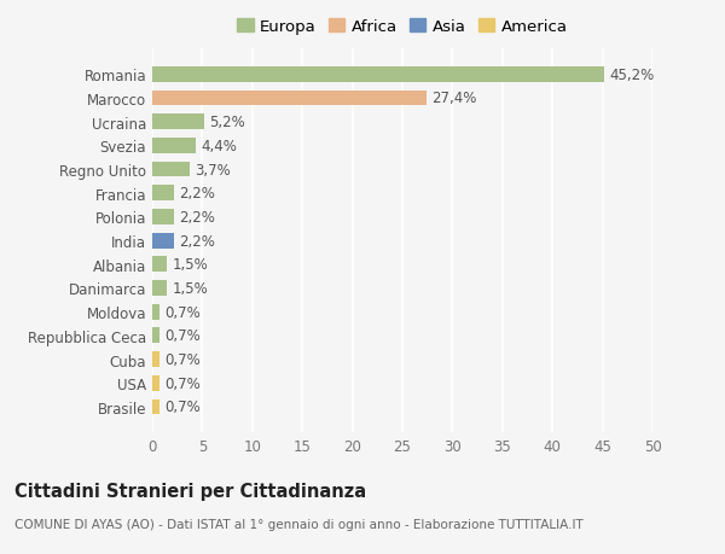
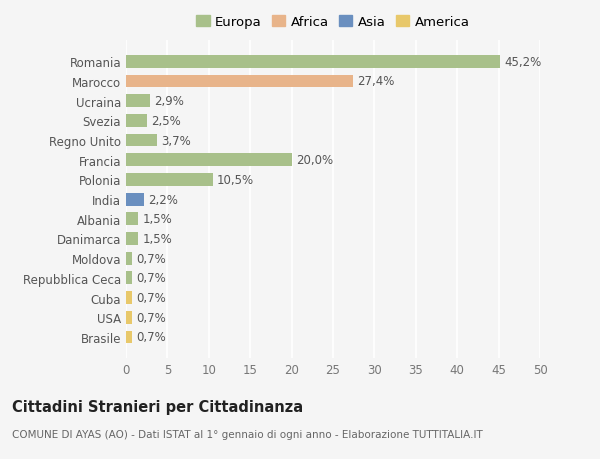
Ucraina: 5,2% -> 2,9%
Svezia: 4,4% -> 2,5%
Francia: 2,2% -> 20,0%
Polonia: 2,2% -> 10,5%
